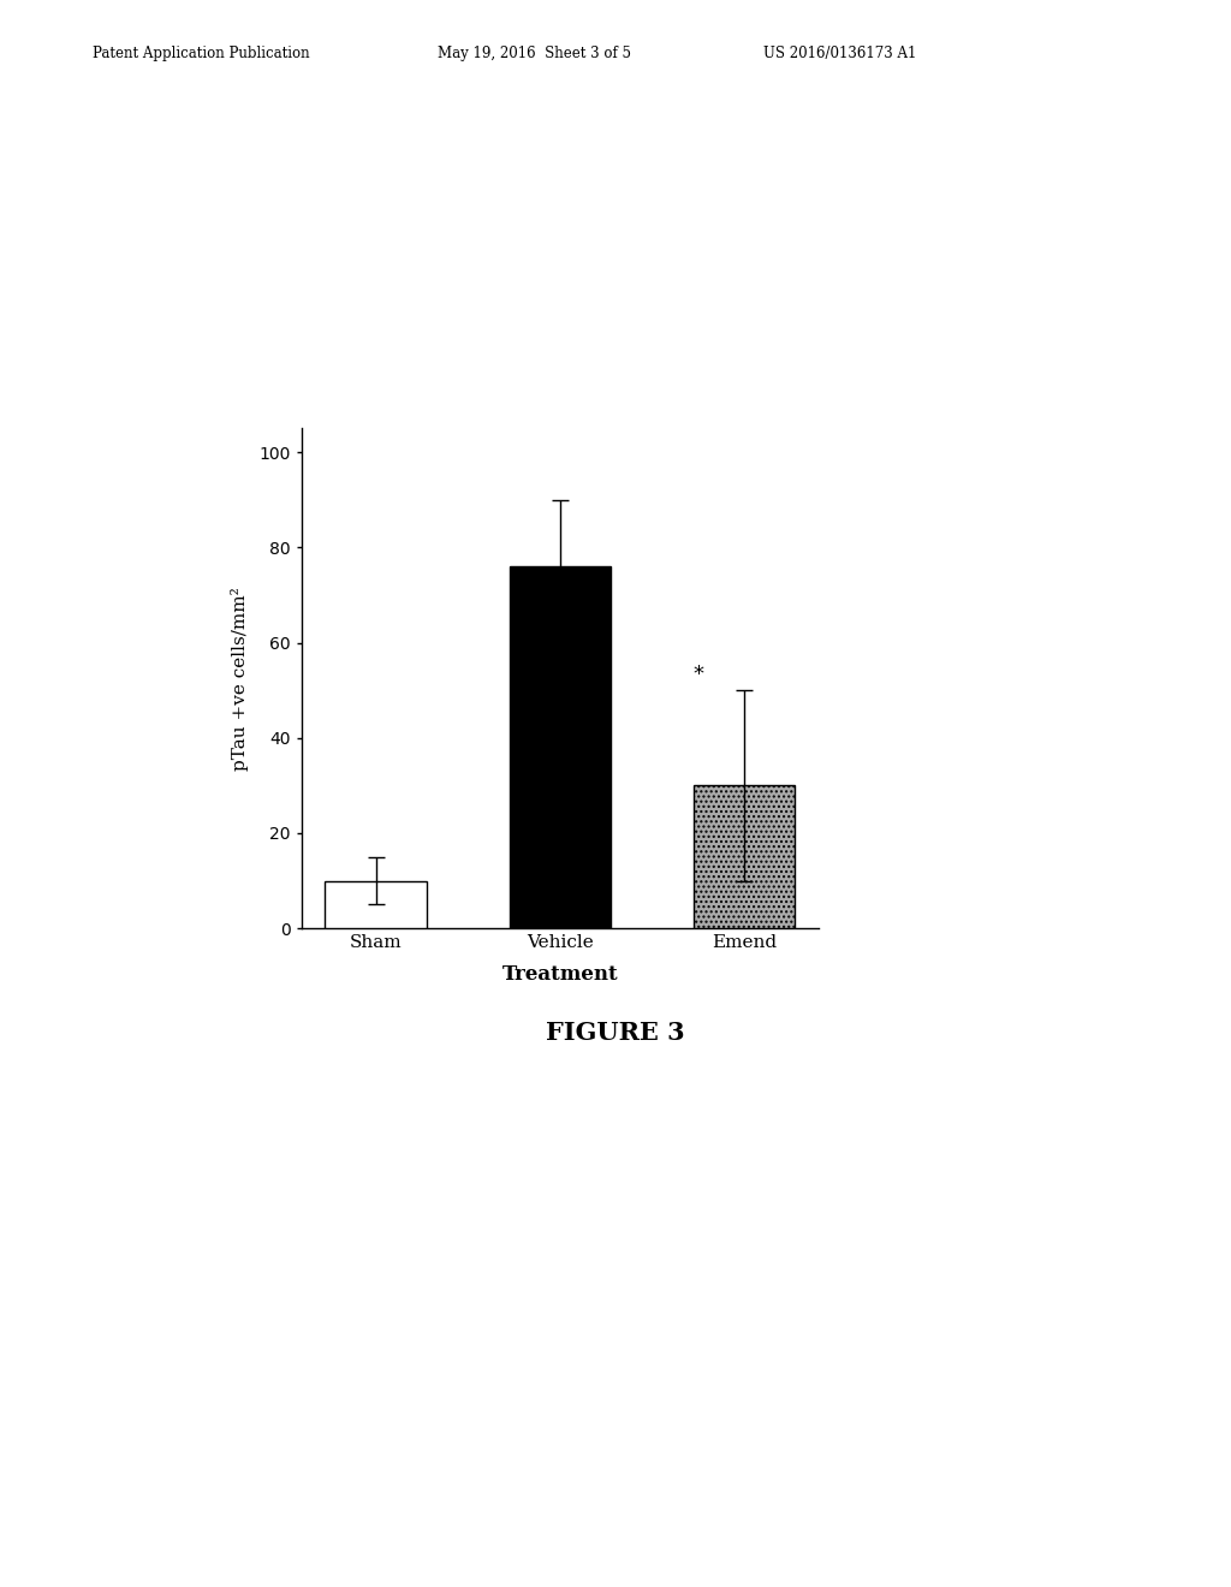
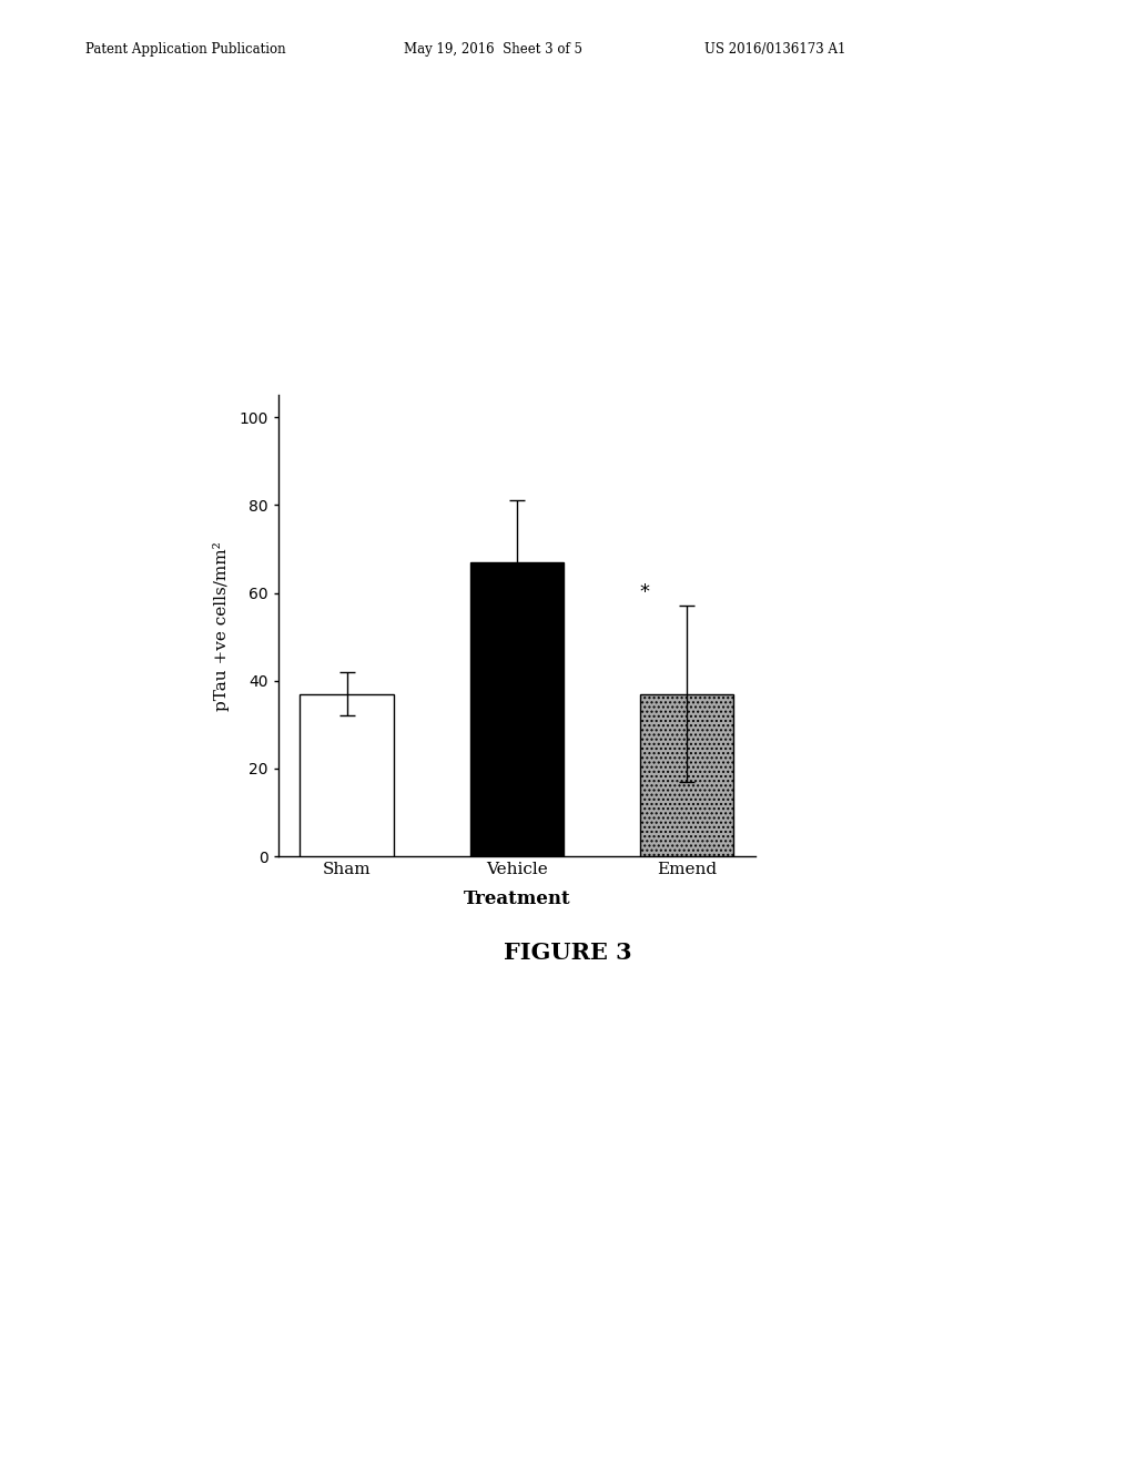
Sham: 10 -> 37
Vehicle: 76 -> 67
Emend: 30 -> 37
